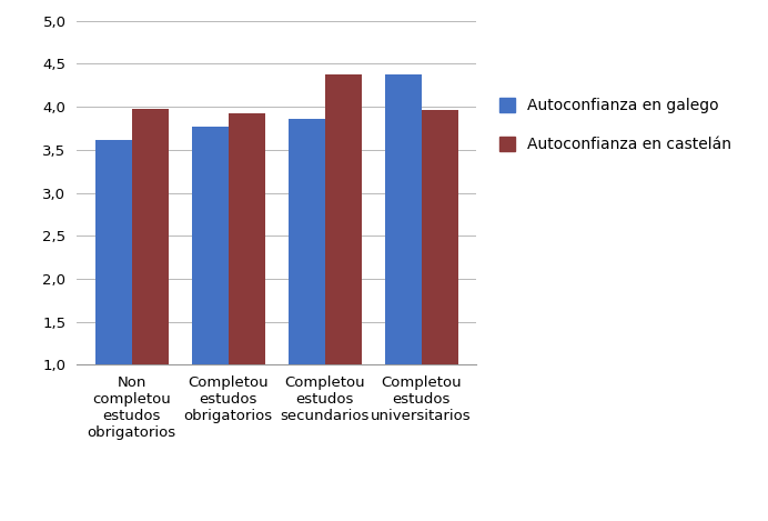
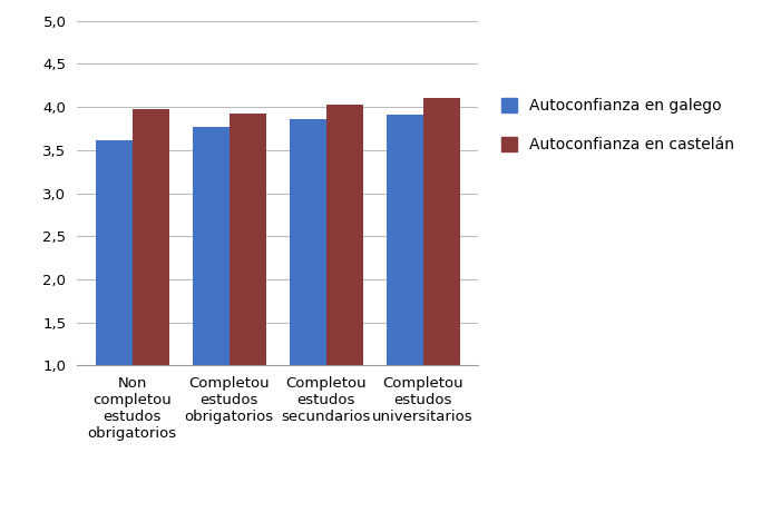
Autoconfianza en castelán/Completou estudos secundarios: 4,38 -> 4,03
Autoconfianza en galego/Completou estudos universitarios: 4,38 -> 3,91
Autoconfianza en castelán/Completou estudos universitarios: 3,96 -> 4,11
